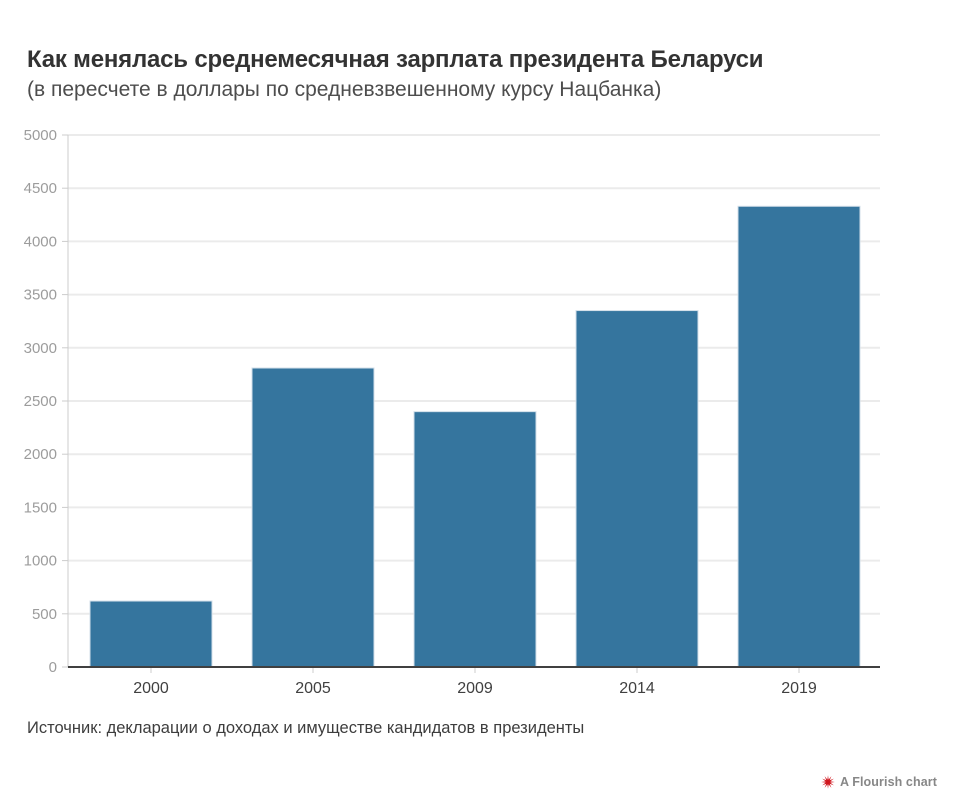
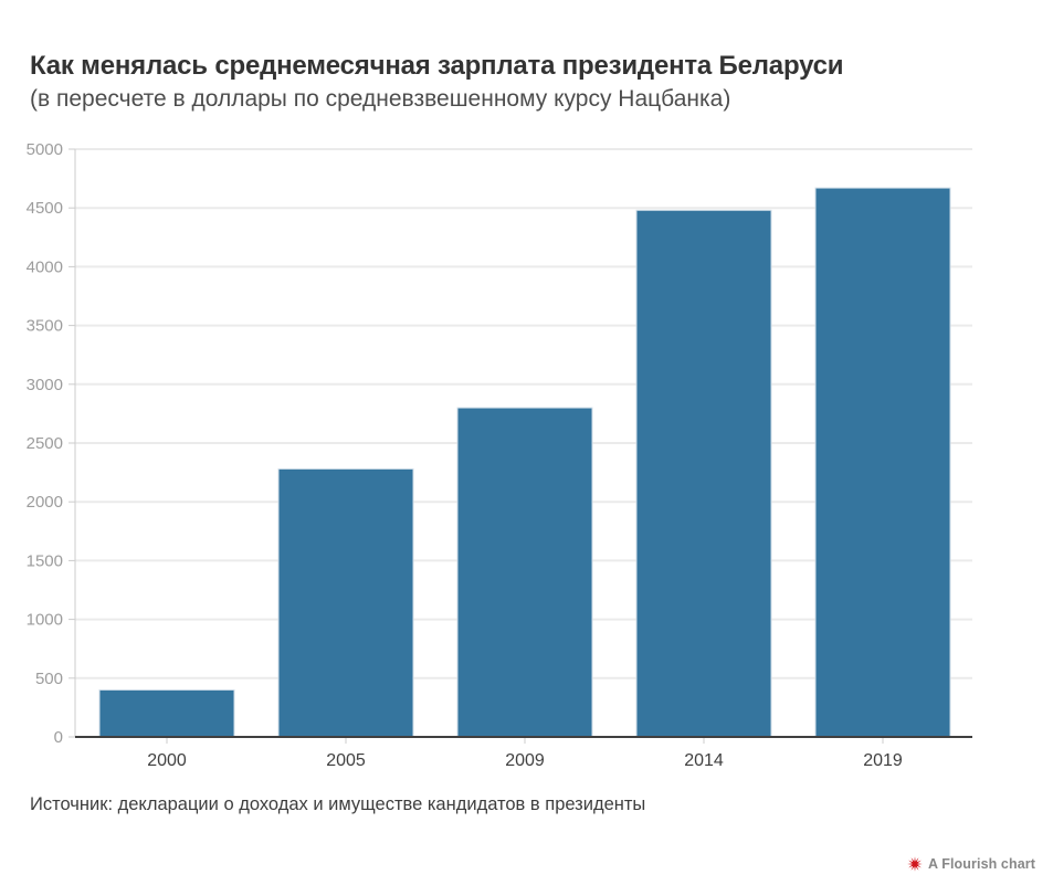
2000: 620 -> 400
2005: 2810 -> 2280
2009: 2400 -> 2800
2014: 3350 -> 4480
2019: 4330 -> 4670
